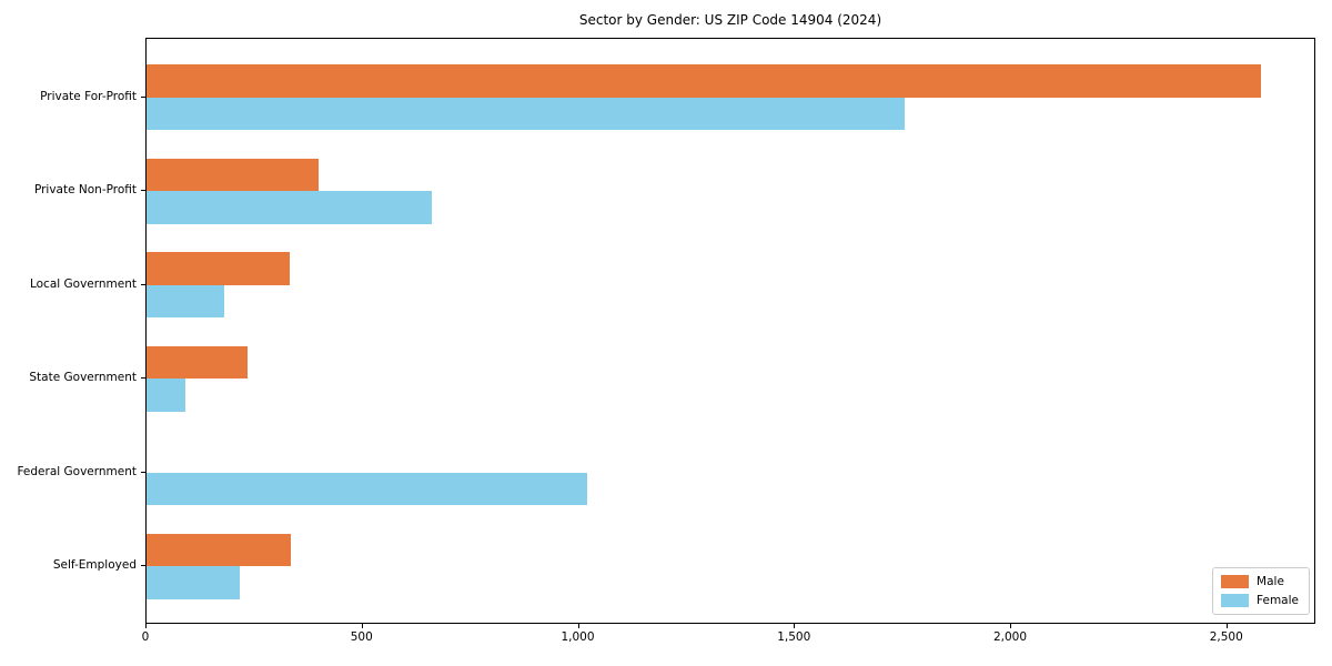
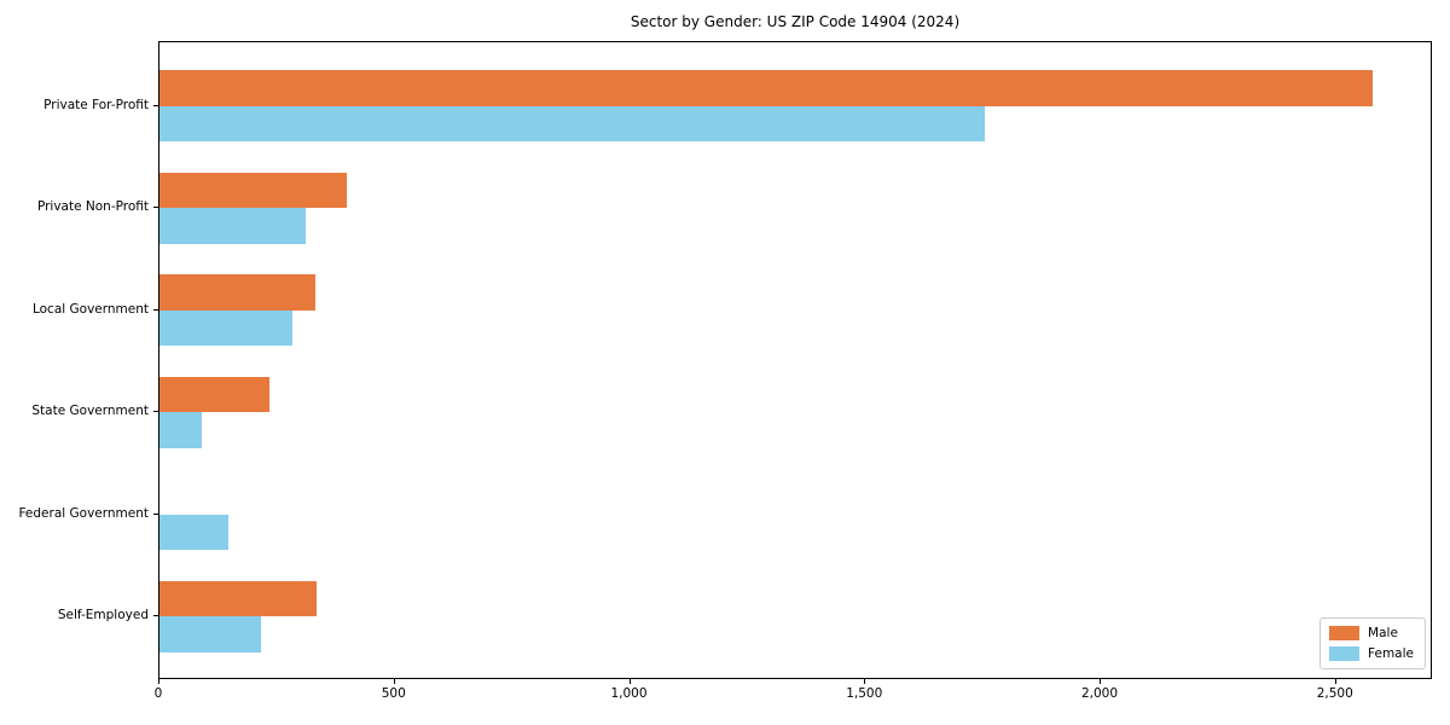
Female/Private Non-Profit: 660 -> 310
Female/Local Government: 180 -> 280
Female/Federal Government: 1020 -> 150
